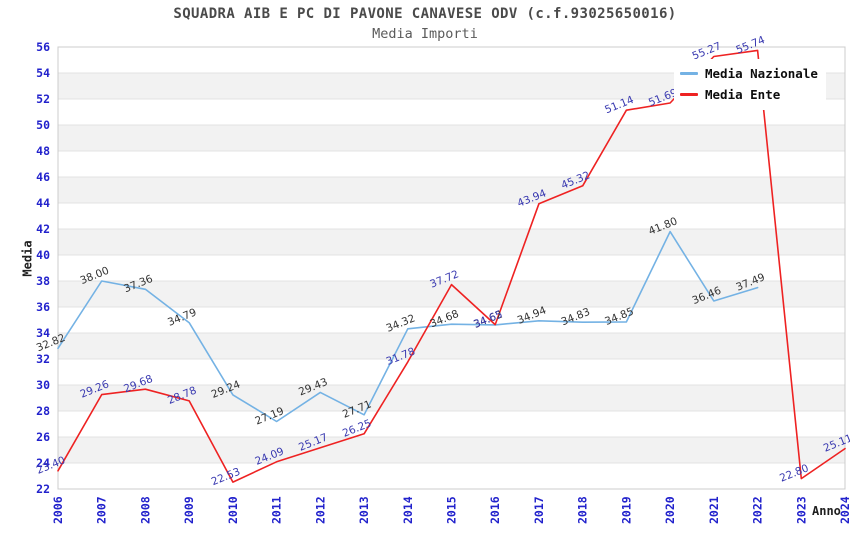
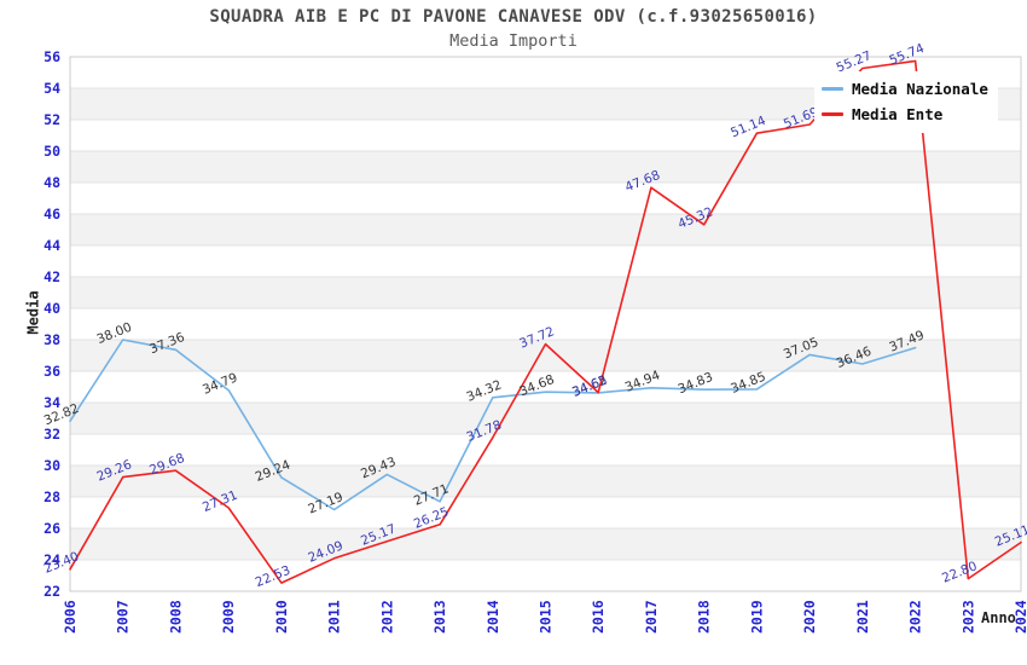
Media Ente/2009: 28.78 -> 27.31
Media Ente/2017: 43.94 -> 47.68
Media Nazionale/2020: 41.80 -> 37.05
